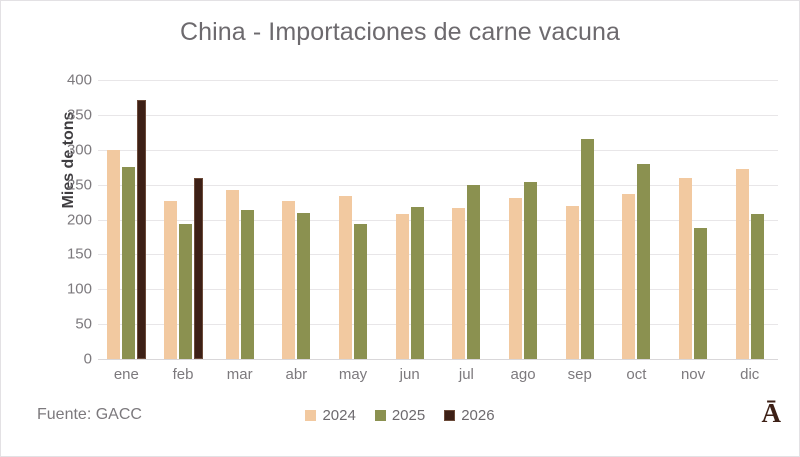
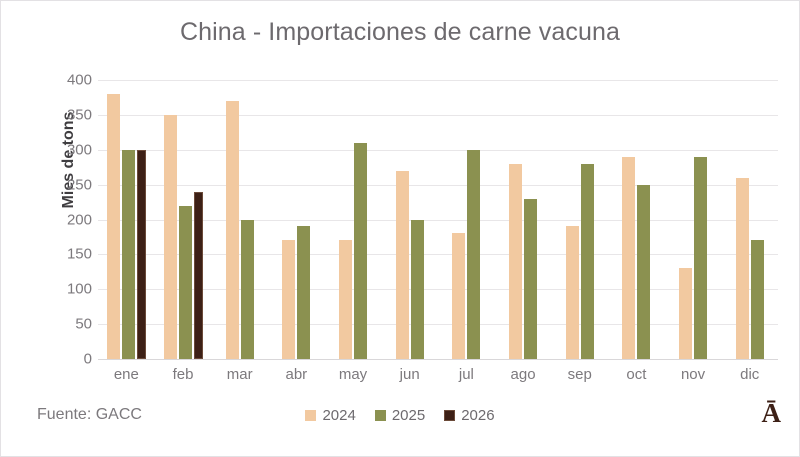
2024/ene: 300 -> 380
2025/ene: 280 -> 300
2026/ene: 370 -> 300
2024/feb: 230 -> 350
2025/feb: 190 -> 220
2026/feb: 260 -> 240
2024/mar: 240 -> 370
2025/mar: 210 -> 200
2024/abr: 230 -> 170
2025/abr: 210 -> 190
2024/may: 230 -> 170
2025/may: 190 -> 310
2024/jun: 210 -> 270
2025/jun: 220 -> 200
2024/jul: 220 -> 180
2025/jul: 250 -> 300
2024/ago: 230 -> 280
2025/ago: 250 -> 230
2024/sep: 220 -> 190
2025/sep: 320 -> 280
2024/oct: 240 -> 290
2025/oct: 280 -> 250
2024/nov: 260 -> 130
2025/nov: 190 -> 290
2024/dic: 270 -> 260
2025/dic: 210 -> 170
